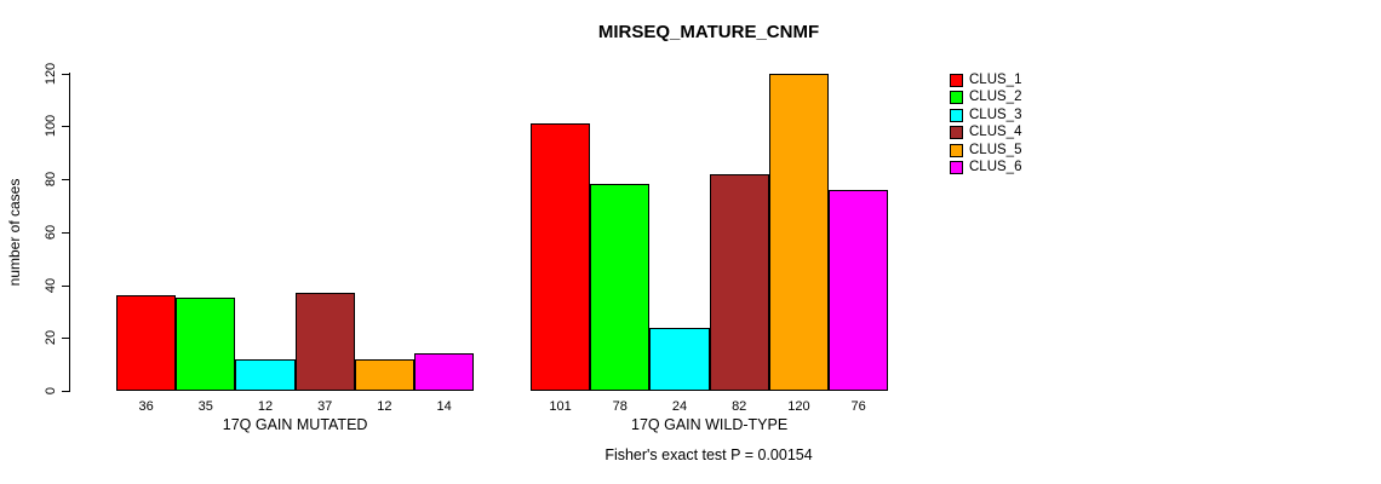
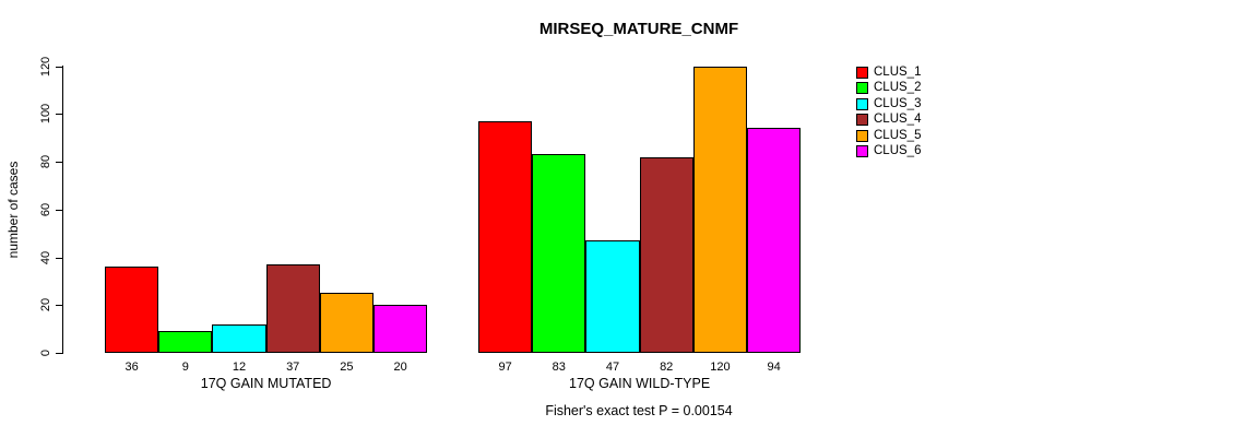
CLUS_2/17Q GAIN MUTATED: 35 -> 9
CLUS_5/17Q GAIN MUTATED: 12 -> 25
CLUS_6/17Q GAIN MUTATED: 14 -> 20
CLUS_1/17Q GAIN WILD-TYPE: 101 -> 97
CLUS_2/17Q GAIN WILD-TYPE: 78 -> 83
CLUS_3/17Q GAIN WILD-TYPE: 24 -> 47
CLUS_6/17Q GAIN WILD-TYPE: 76 -> 94
